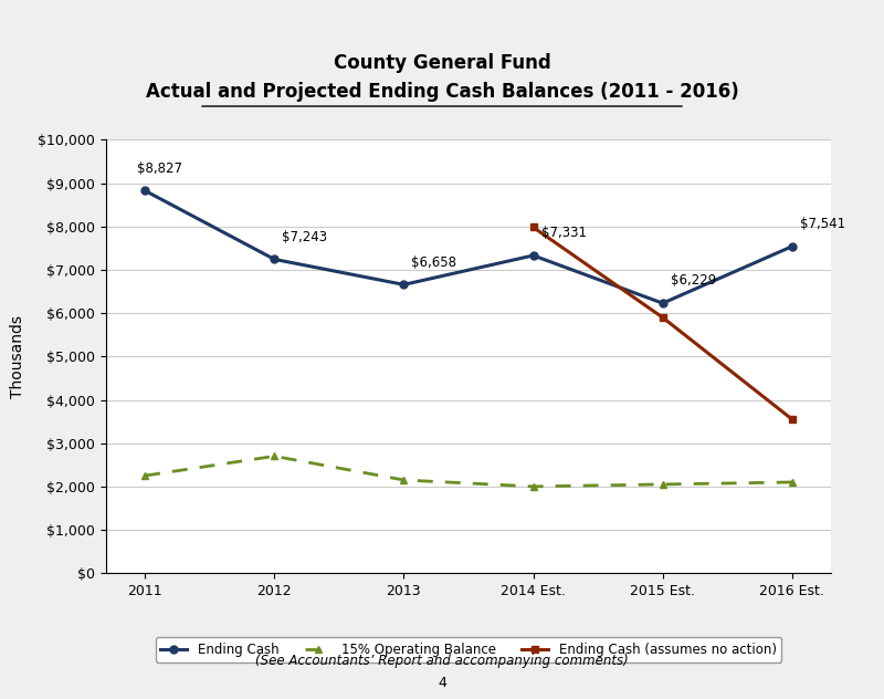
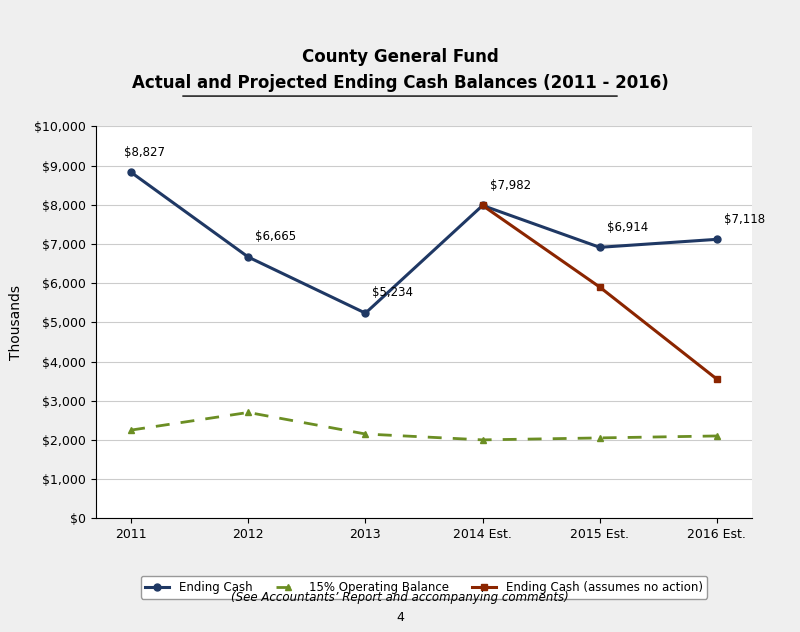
Ending Cash/2012: $7,243 -> $6,665
Ending Cash/2013: $6,658 -> $5,234
Ending Cash/2014 Est.: $7,331 -> $7,982
Ending Cash/2015 Est.: $6,229 -> $6,914
Ending Cash/2016 Est.: $7,541 -> $7,118
